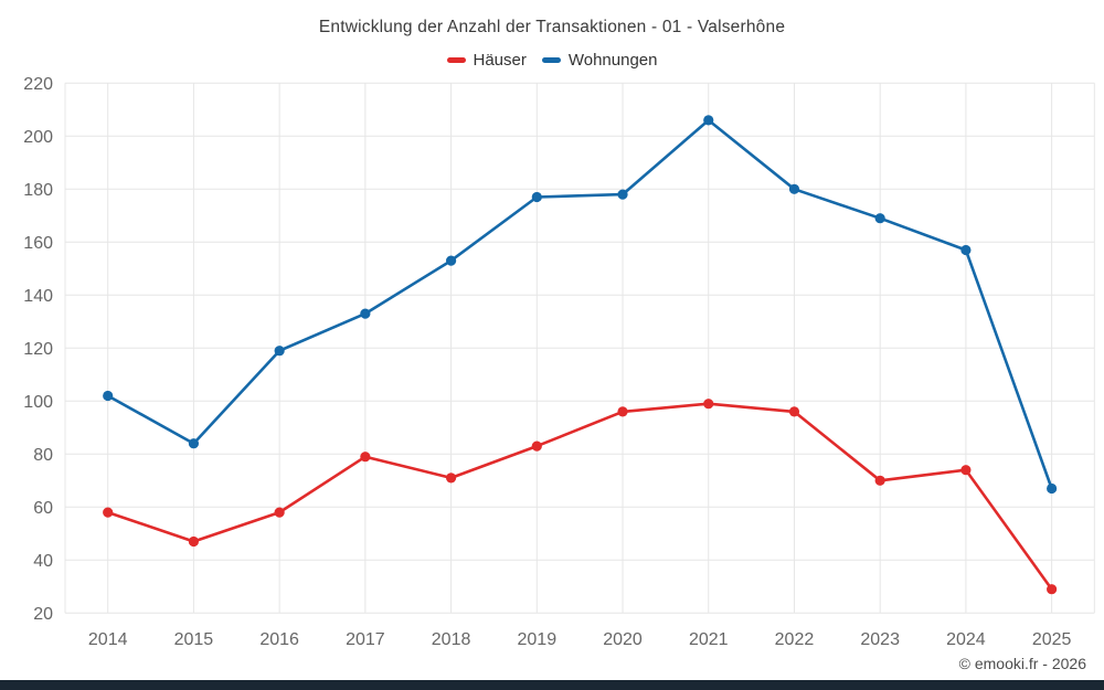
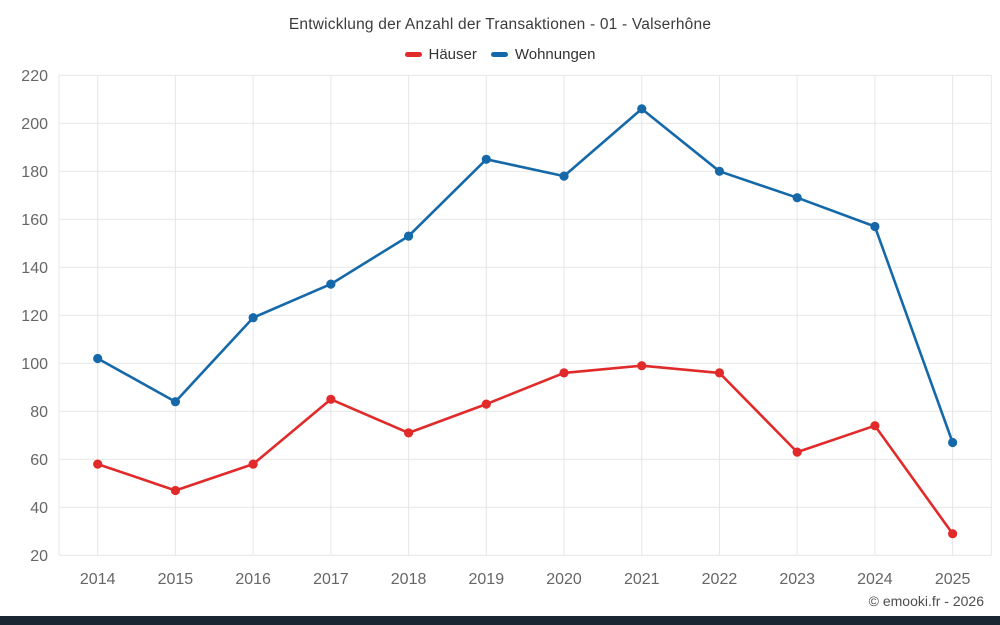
Häuser/2017: 79 -> 85
Wohnungen/2019: 177 -> 185
Häuser/2023: 70 -> 63
